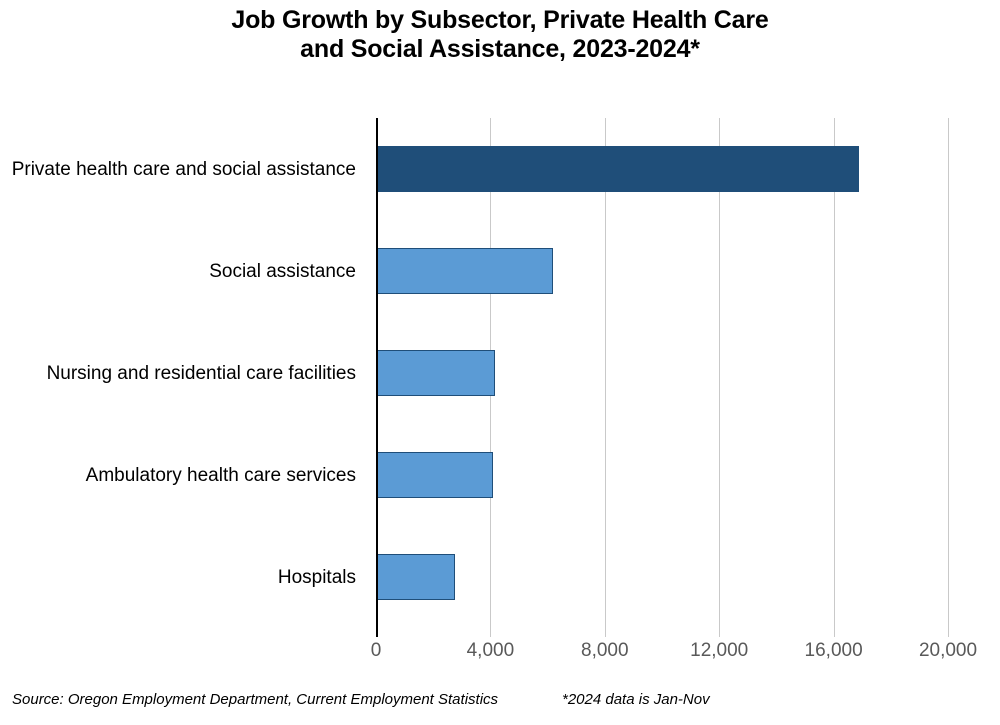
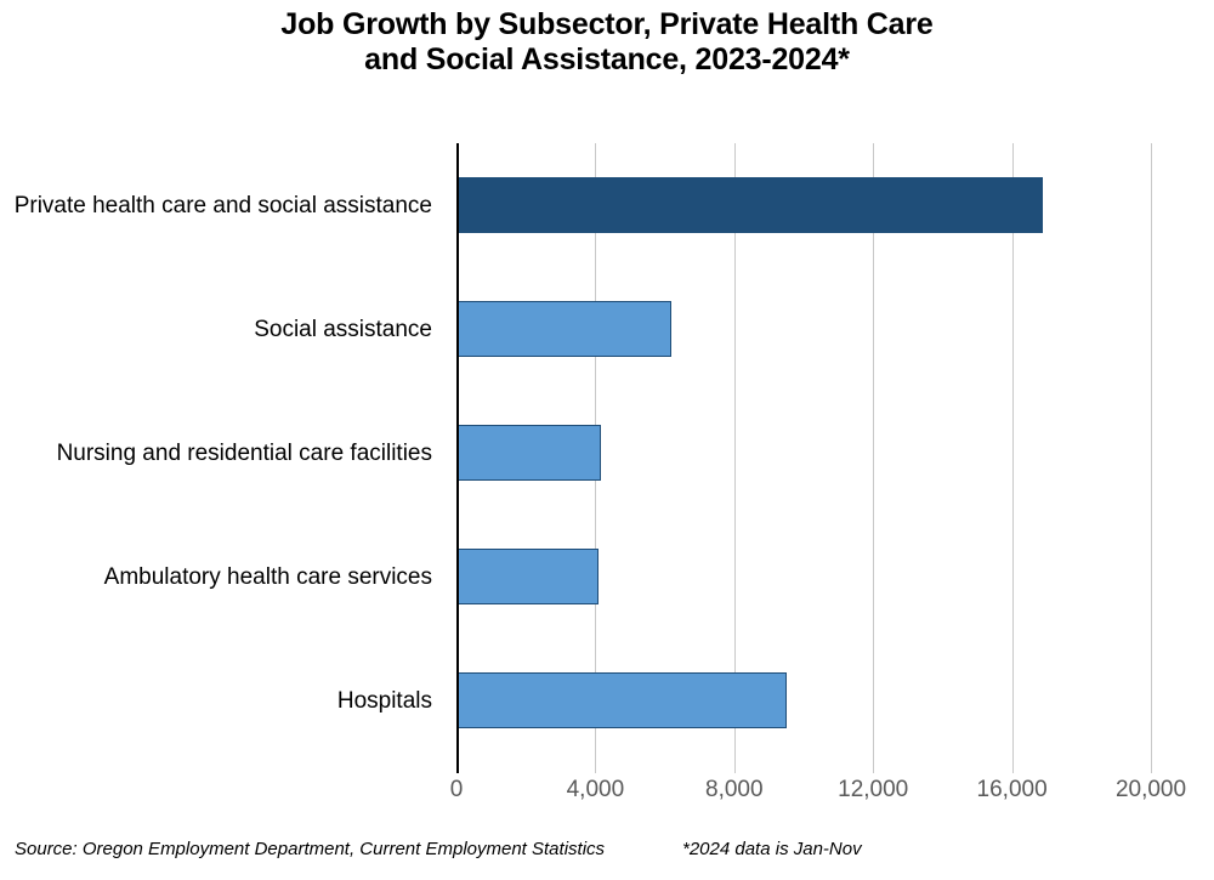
Hospitals: 2800 -> 9500
